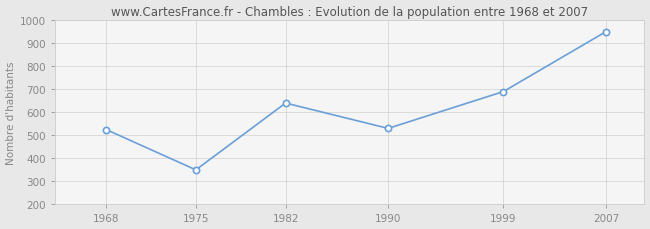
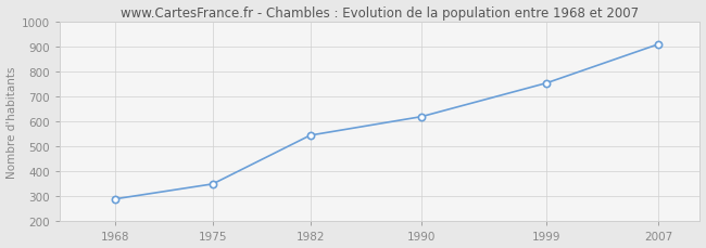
1968: 525 -> 290
1982: 640 -> 545
1990: 530 -> 620
1999: 690 -> 755
2007: 950 -> 910
